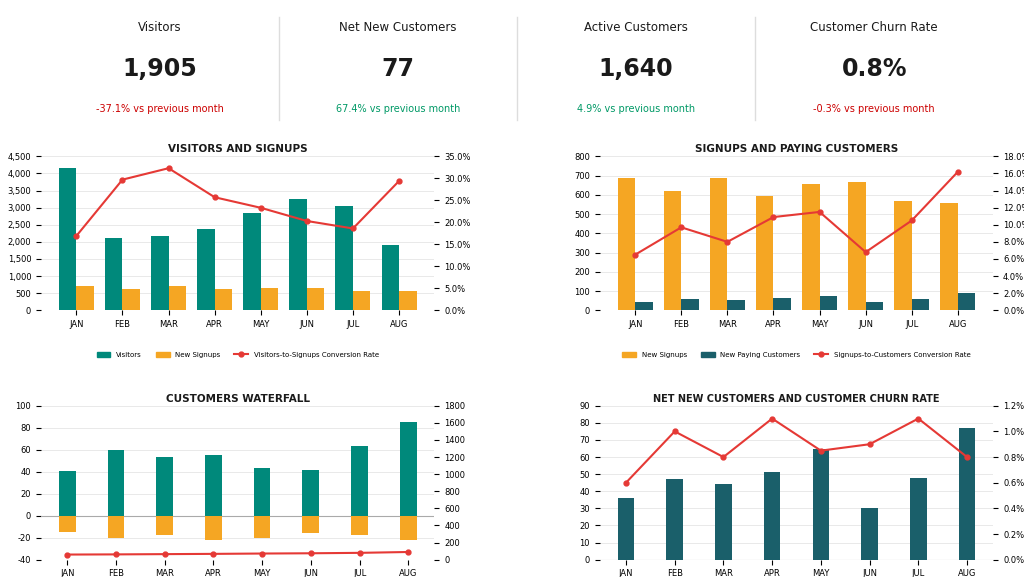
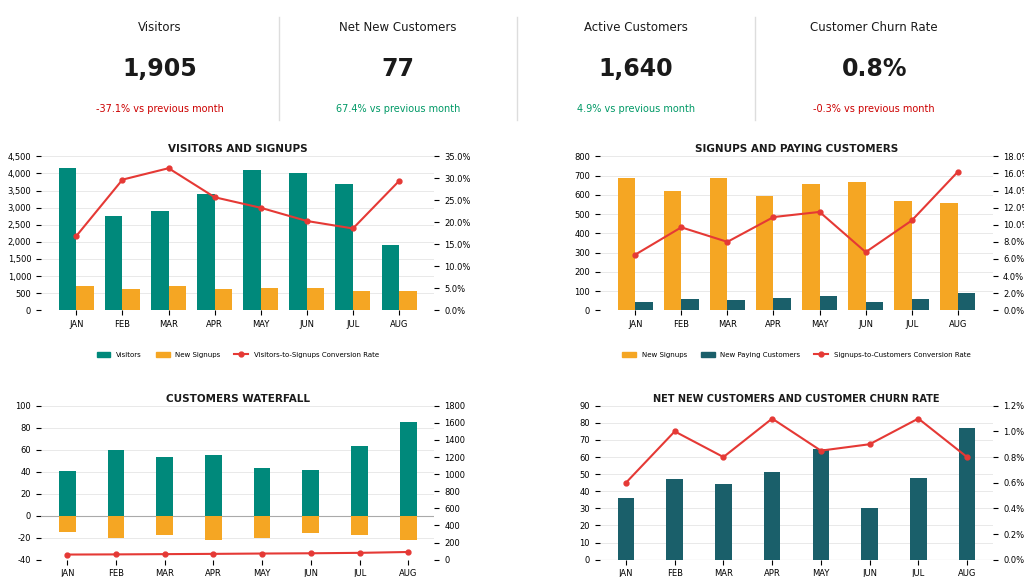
VISITORS AND SIGNUPS/Visitors/FEB: 2,120 -> 2,750
VISITORS AND SIGNUPS/Visitors/MAR: 2,170 -> 2,900
VISITORS AND SIGNUPS/Visitors/APR: 2,380 -> 3,400
VISITORS AND SIGNUPS/Visitors/MAY: 2,830 -> 4,100
VISITORS AND SIGNUPS/Visitors/JUN: 3,260 -> 4,000
VISITORS AND SIGNUPS/Visitors/JUL: 3,060 -> 3,700
